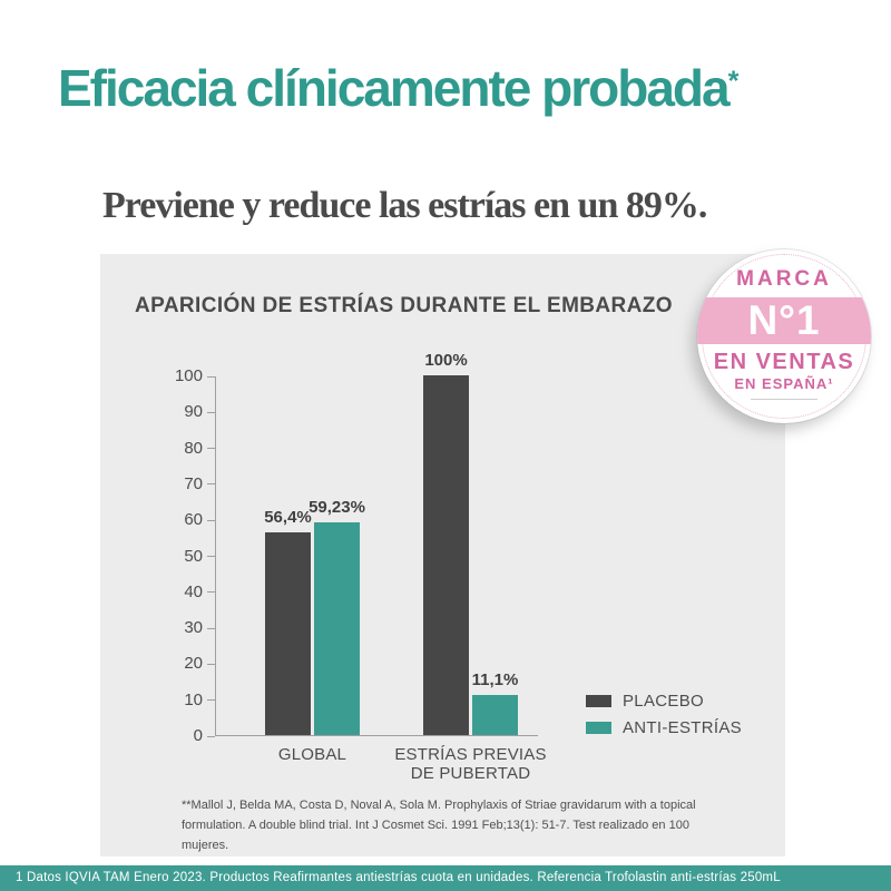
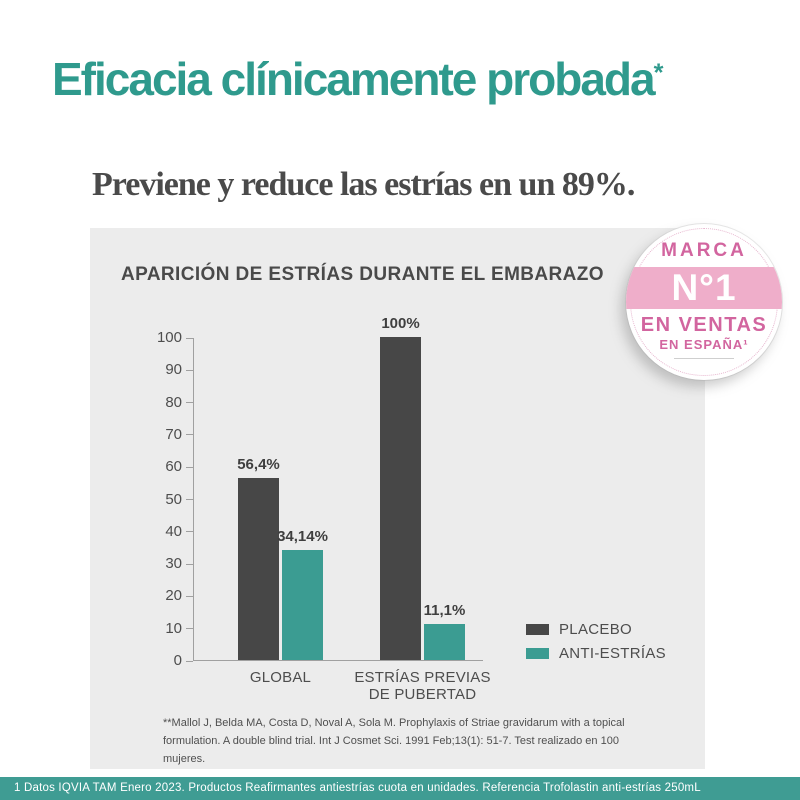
ANTI-ESTRÍAS/GLOBAL: 59,23% -> 34,14%
